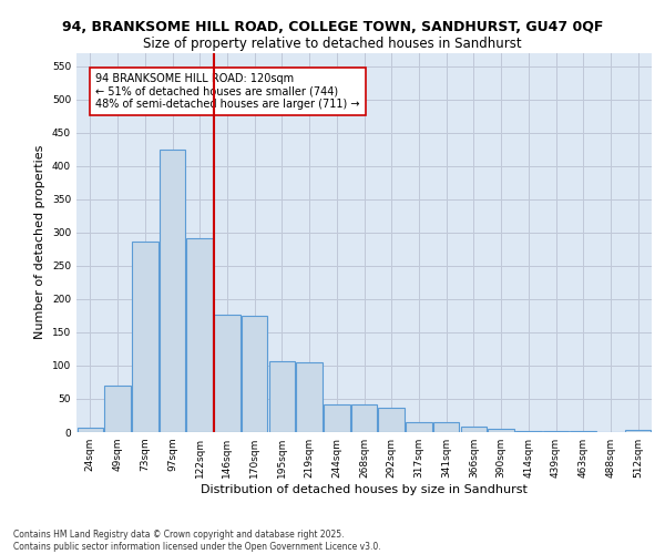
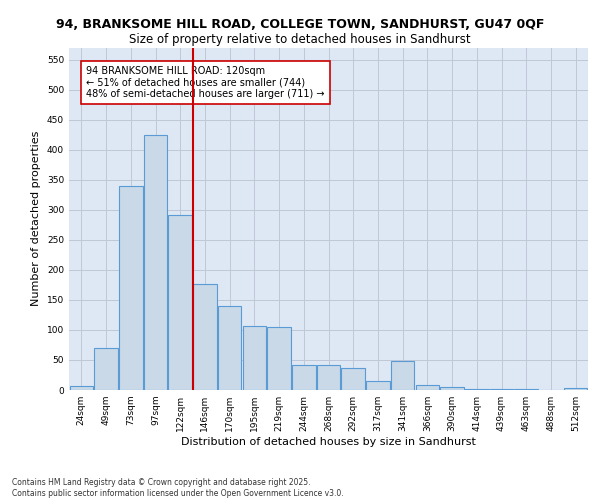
73sqm: 287 -> 340
170sqm: 175 -> 140
341sqm: 15 -> 48
